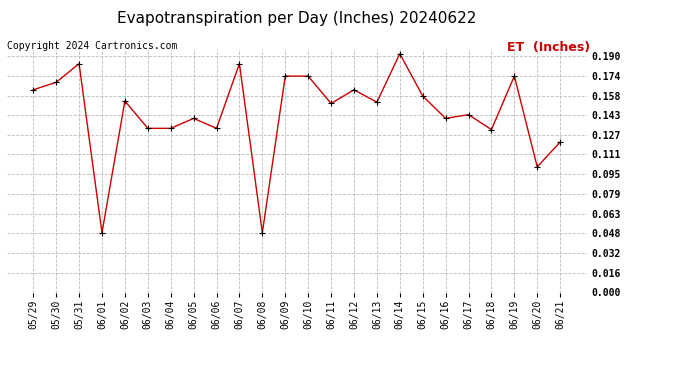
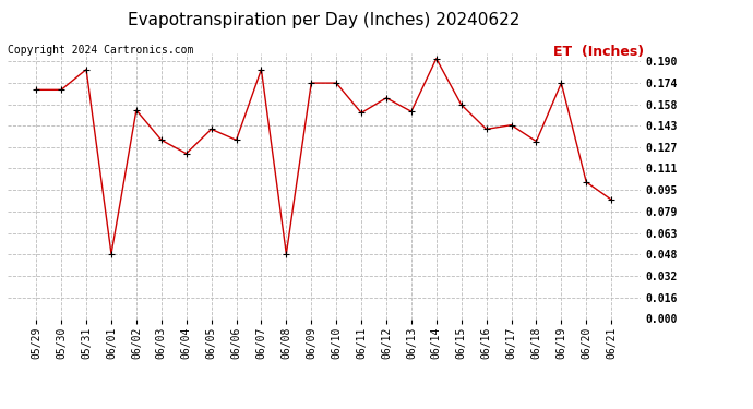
05/29: 0.163 -> 0.169
06/04: 0.132 -> 0.122
06/21: 0.121 -> 0.088
